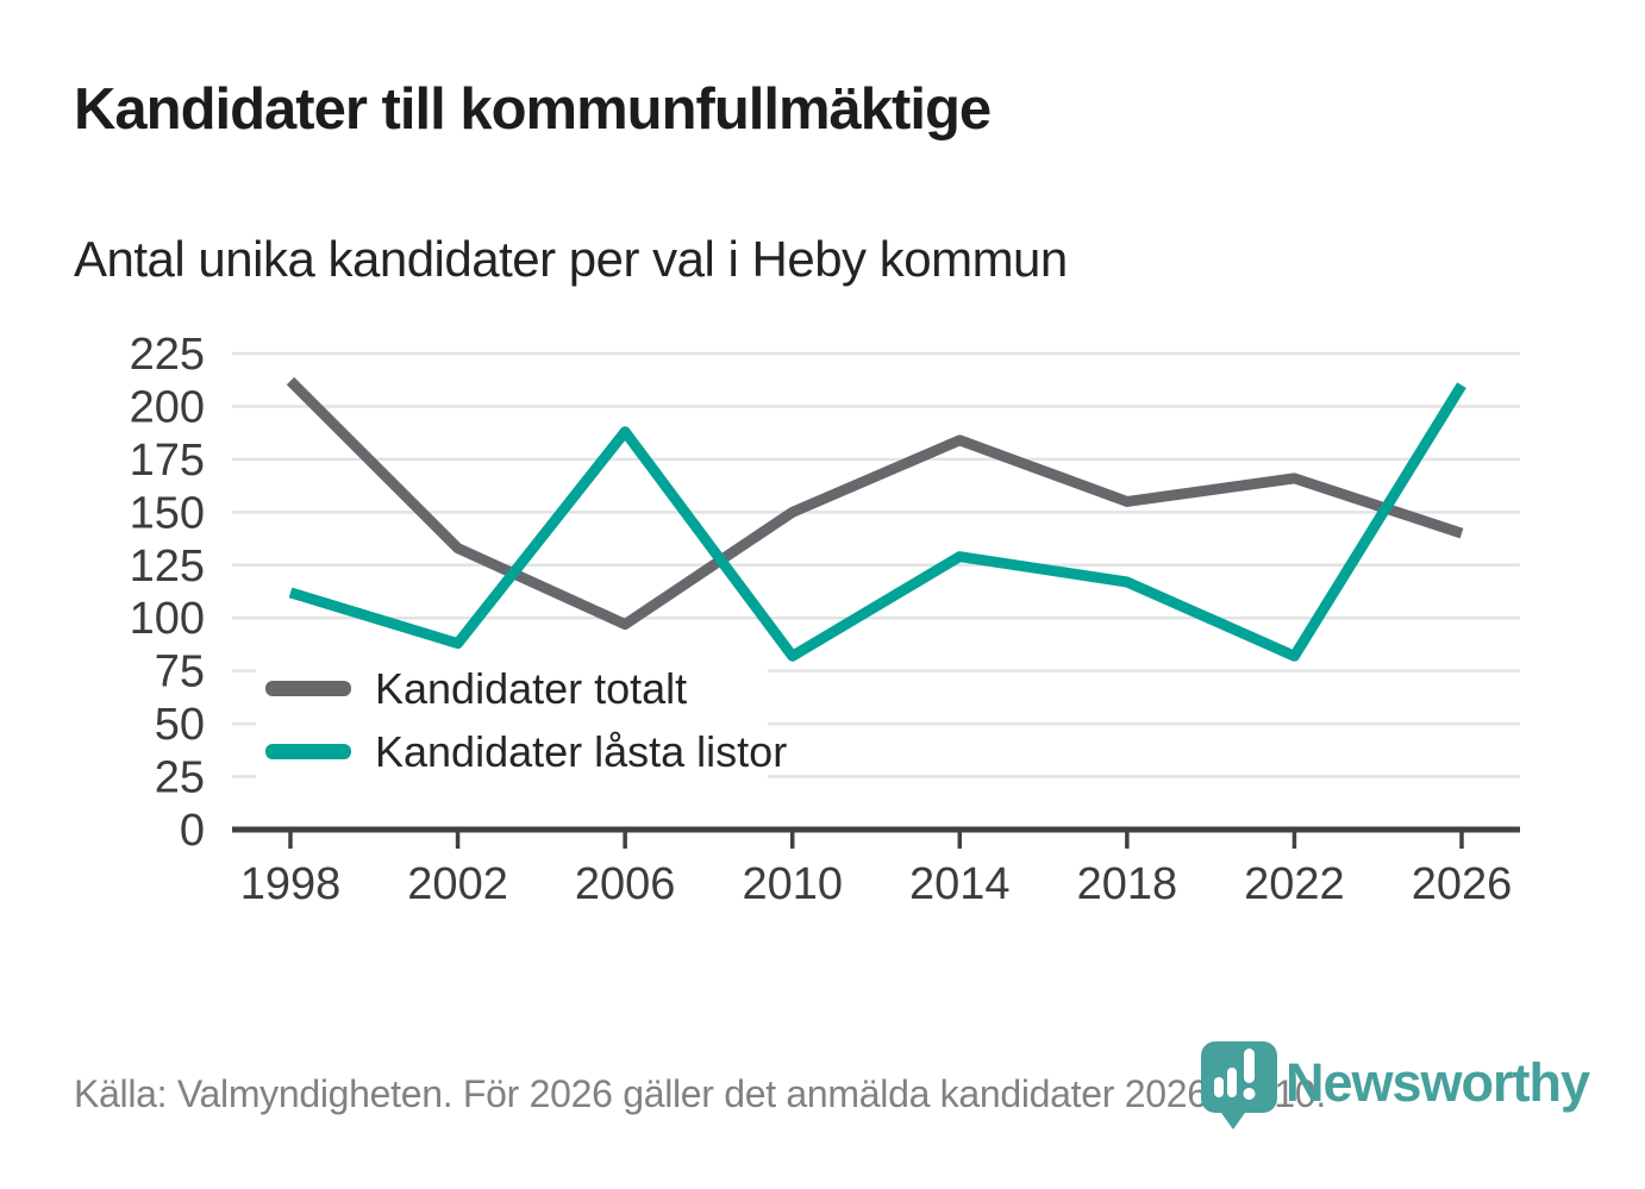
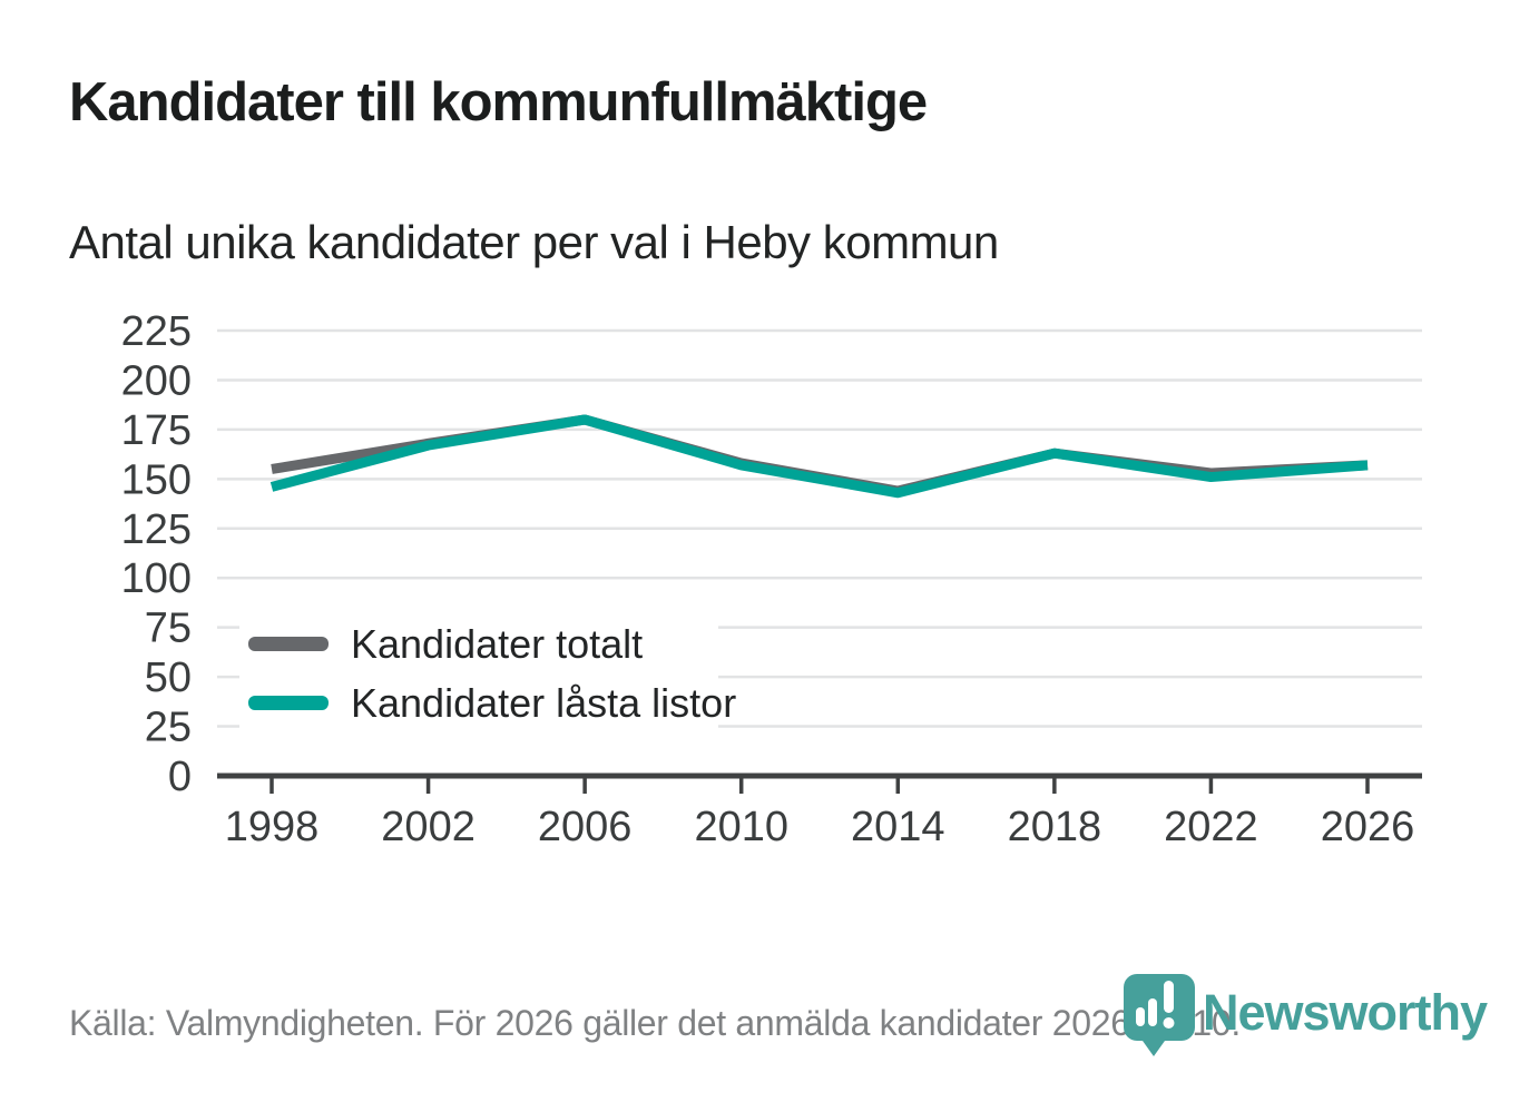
Kandidater totalt/1998: 212 -> 155
Kandidater låsta listor/1998: 112 -> 146
Kandidater totalt/2002: 133 -> 168
Kandidater låsta listor/2002: 88 -> 167
Kandidater totalt/2006: 97 -> 180
Kandidater låsta listor/2006: 188 -> 180
Kandidater totalt/2010: 150 -> 158
Kandidater låsta listor/2010: 82 -> 157
Kandidater totalt/2014: 184 -> 144
Kandidater låsta listor/2014: 129 -> 143
Kandidater totalt/2018: 155 -> 163
Kandidater låsta listor/2018: 117 -> 163
Kandidater totalt/2022: 166 -> 153
Kandidater låsta listor/2022: 82 -> 151
Kandidater totalt/2026: 140 -> 157
Kandidater låsta listor/2026: 210 -> 157
